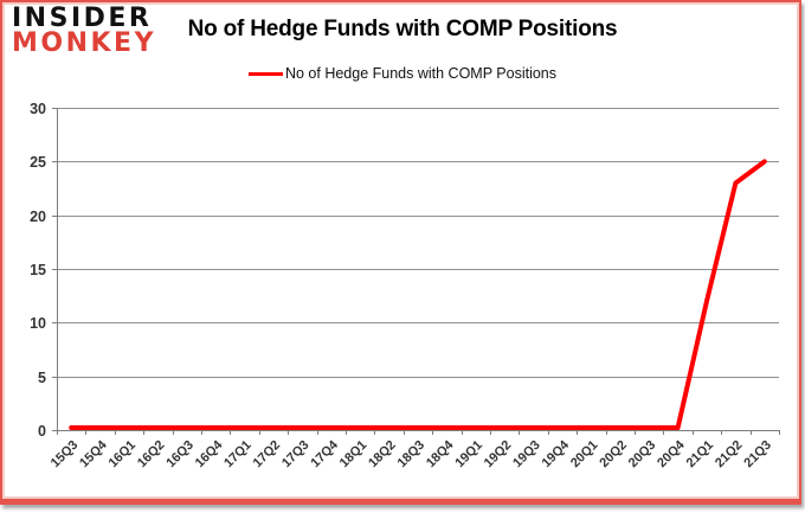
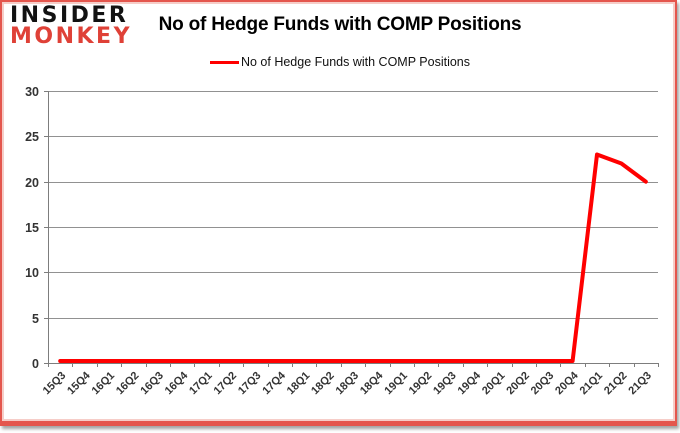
21Q1: 12 -> 23
21Q2: 23 -> 22
21Q3: 25 -> 20
